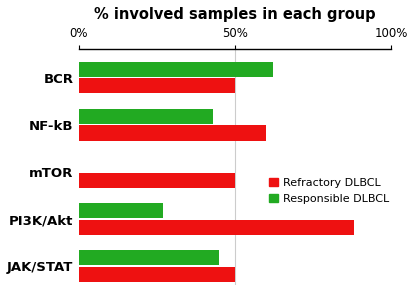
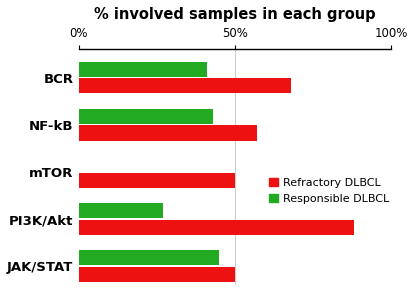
Responsible DLBCL/BCR: 62% -> 41%
Refractory DLBCL/BCR: 50% -> 68%
Refractory DLBCL/NF-kB: 60% -> 57%
